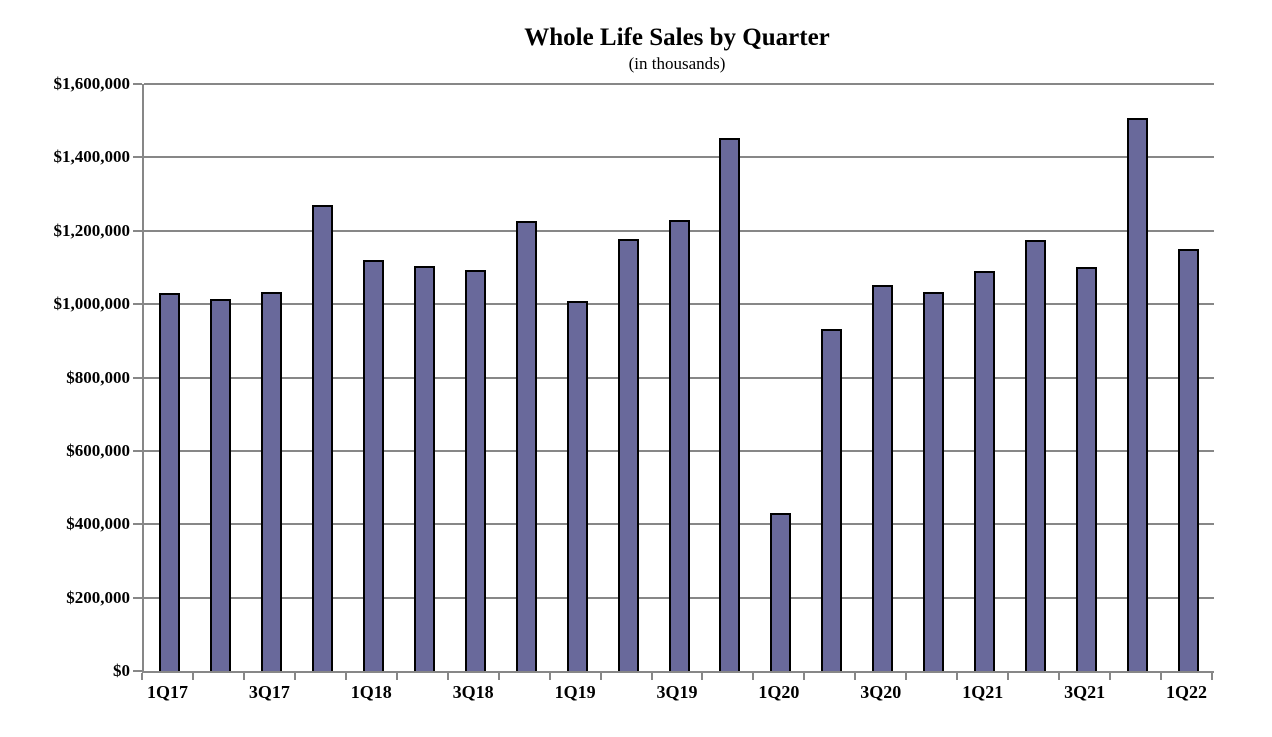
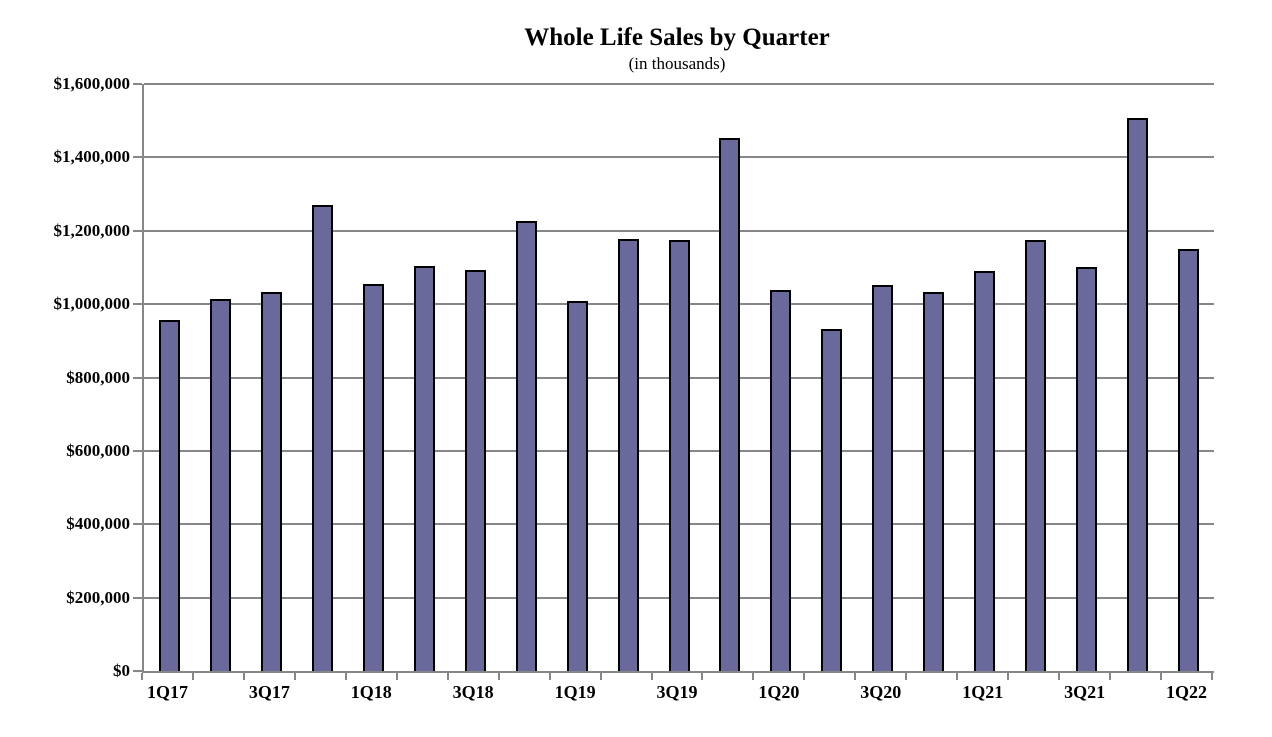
1Q17: $1030000 -> $960000
1Q18: $1120000 -> $1060000
3Q19: $1230000 -> $1180000
1Q20: $430000 -> $1040000
